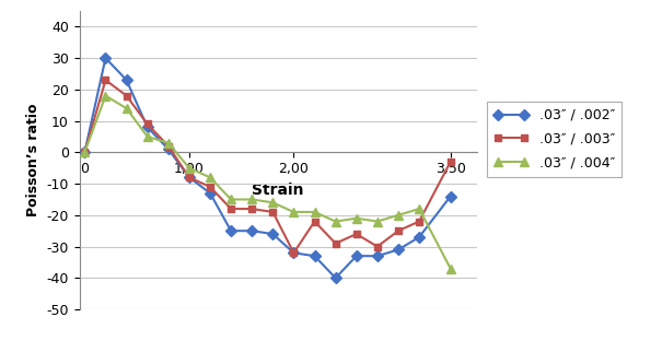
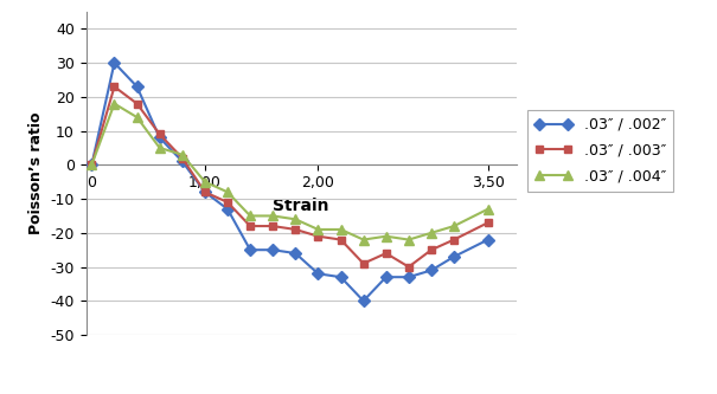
.03″ / .003″/2,00: -32 -> -21
.03″ / .002″/3,50: -14 -> -22
.03″ / .003″/3,50: -3 -> -17
.03″ / .004″/3,50: -37 -> -13
